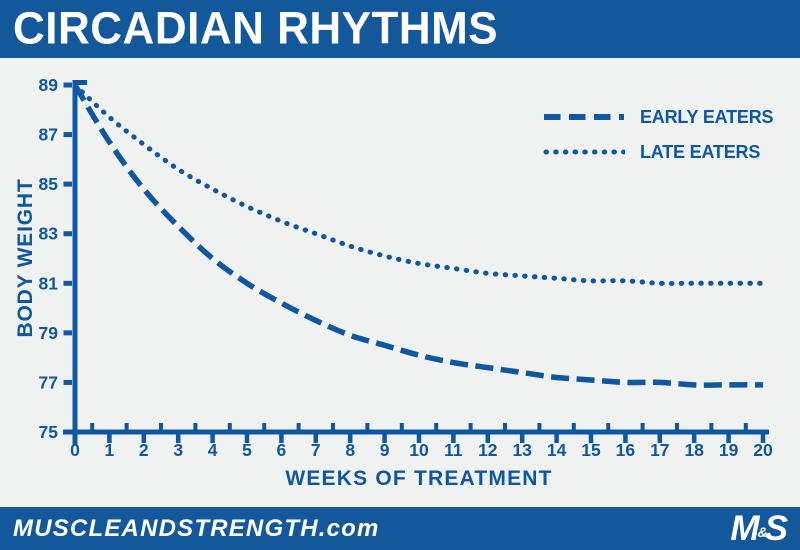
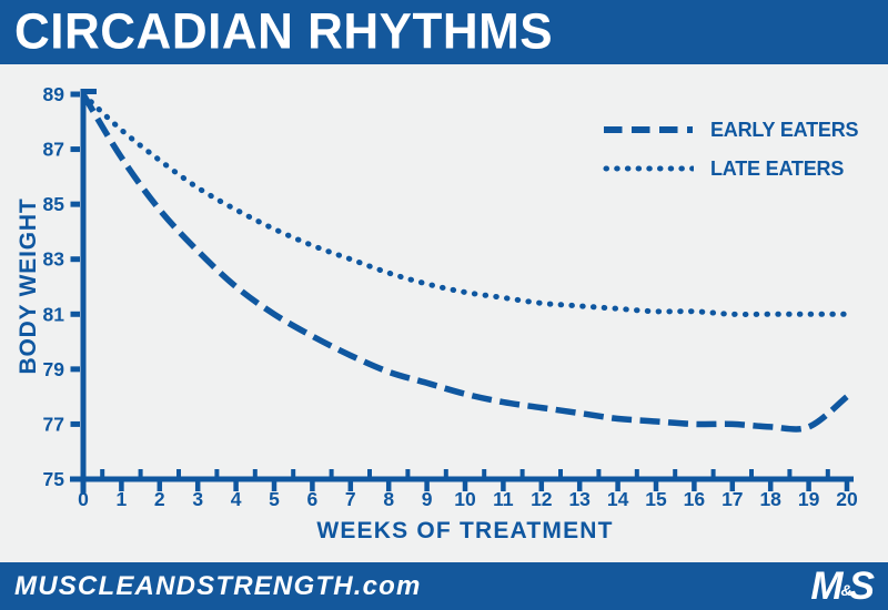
EARLY EATERS/20: 76.9 -> 78.0
